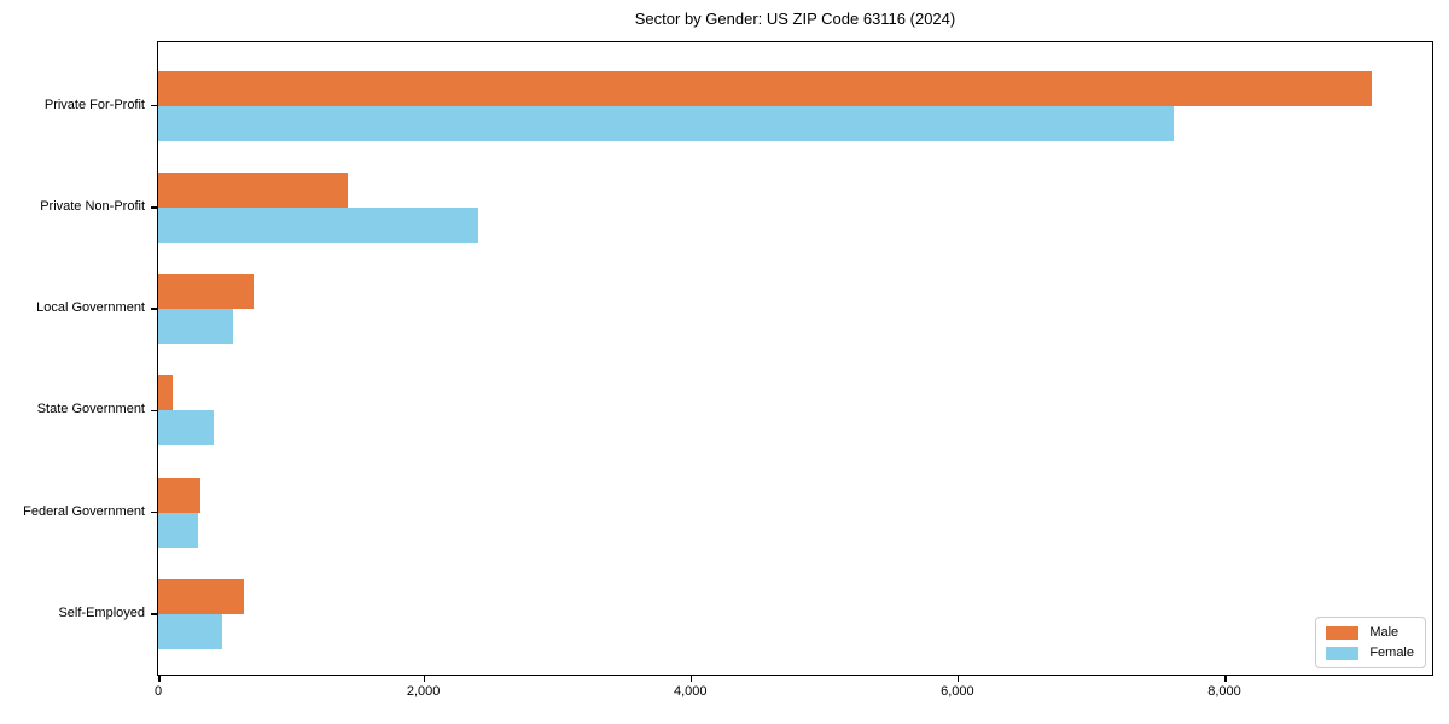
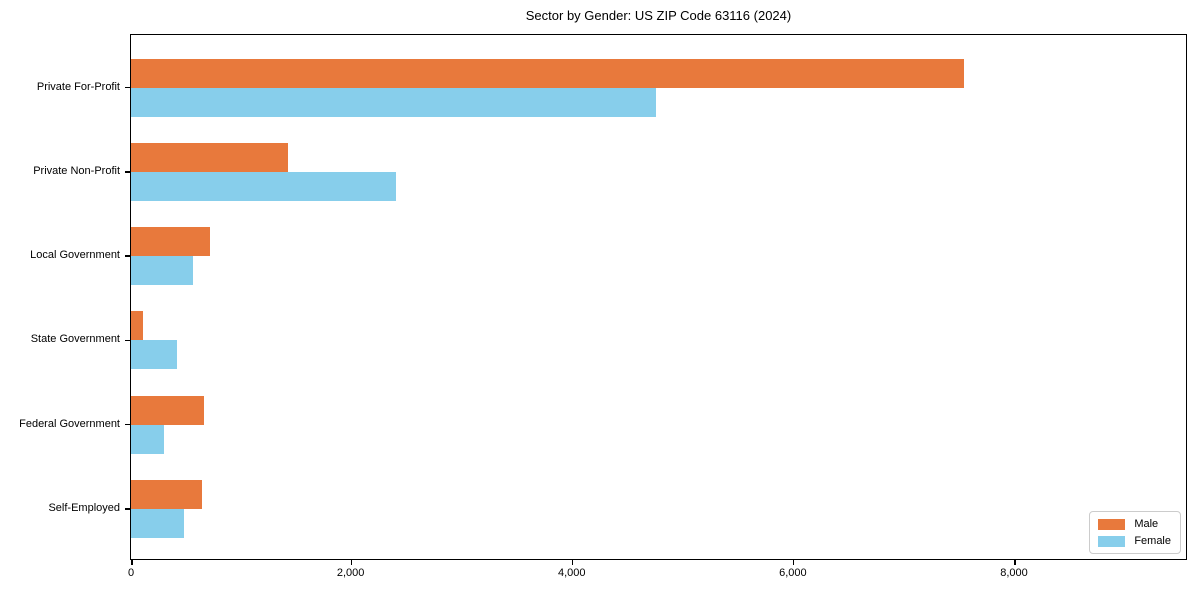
Male/Private For-Profit: 9090 -> 7530
Female/Private For-Profit: 7610 -> 4750
Male/Federal Government: 320 -> 660
